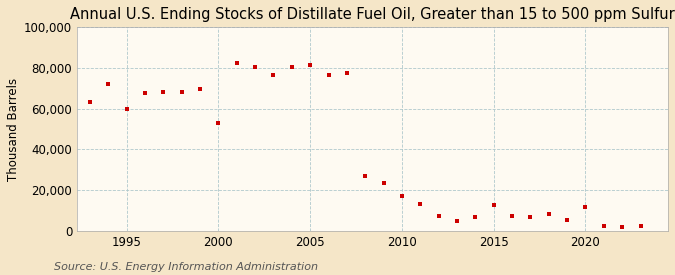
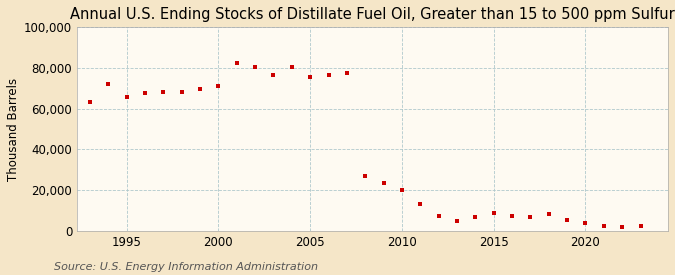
1995: 60,000 -> 66,000
2000: 53,000 -> 71,000
2005: 81,500 -> 75,500
2010: 17,000 -> 20,000
2015: 12,500 -> 9,000
2020: 12,000 -> 4,000
